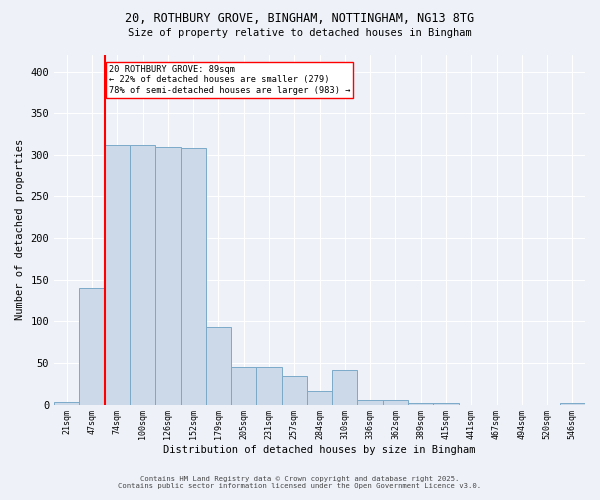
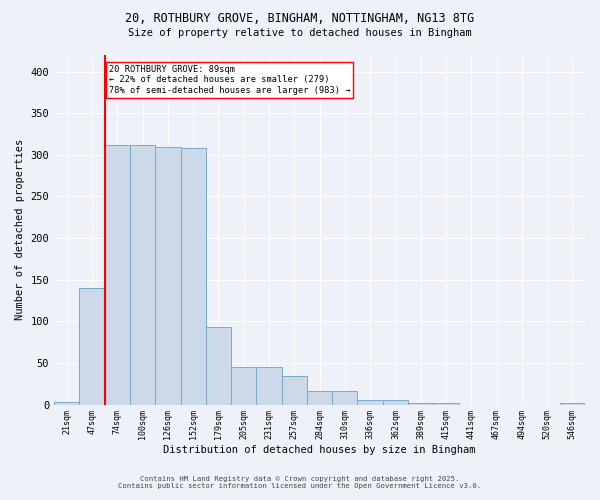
310sqm: 42 -> 16
